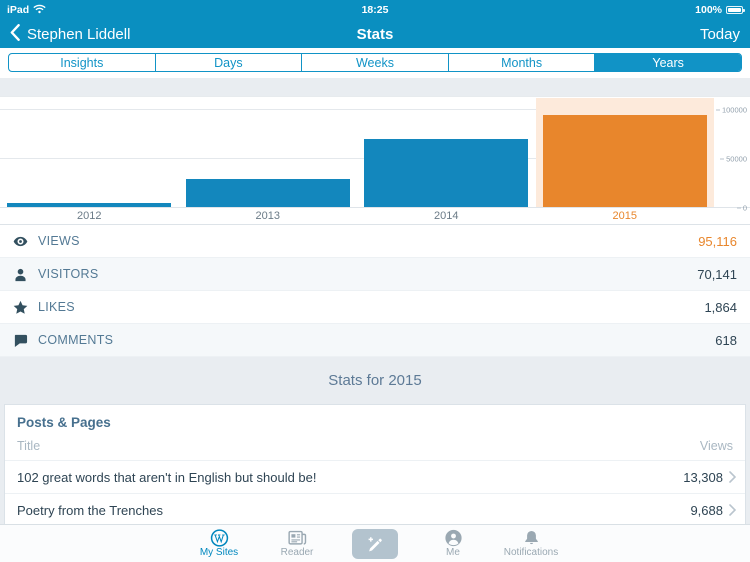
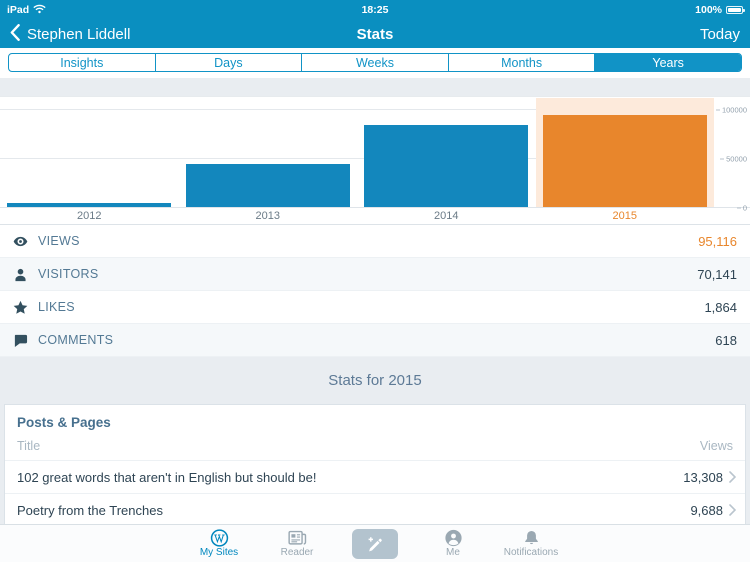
2013: 30000 -> 40000
2014: 70000 -> 80000
